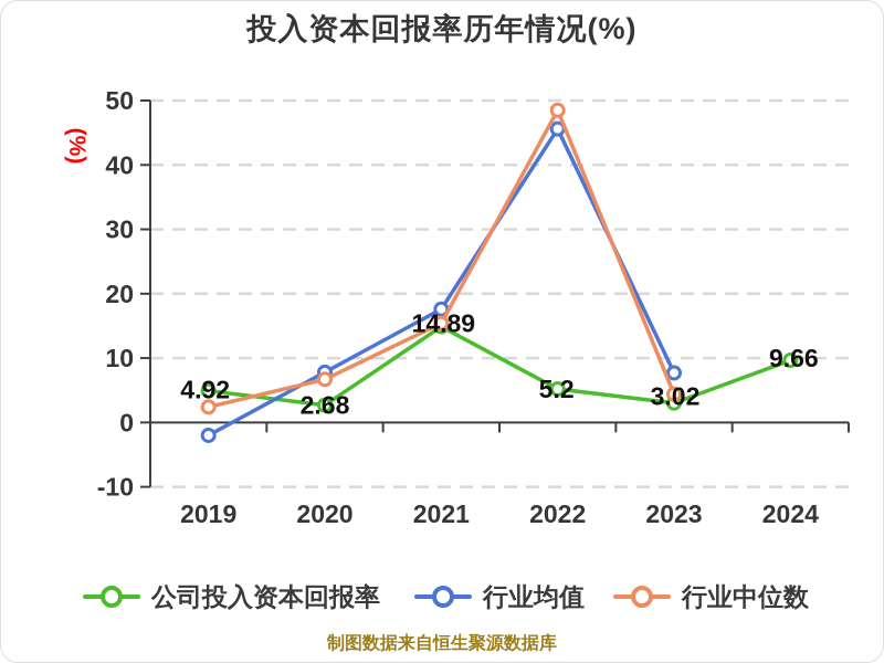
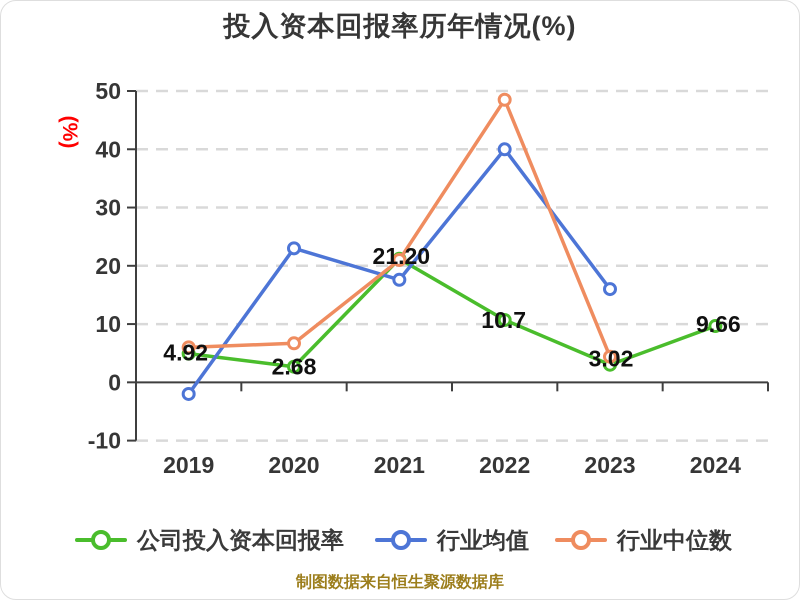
行业中位数/2019: 2 -> 6
行业均值/2020: 8 -> 23
公司投入资本回报率/2021: 14.89 -> 21.20
行业中位数/2021: 15 -> 21
公司投入资本回报率/2022: 5.2 -> 10.7
行业均值/2022: 46 -> 40
行业均值/2023: 8 -> 16
